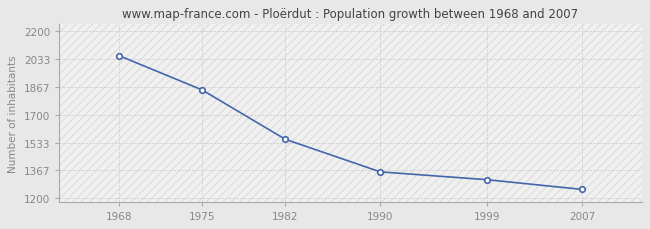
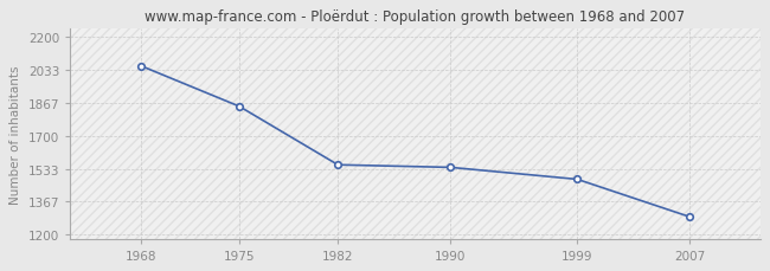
1990: 1360 -> 1540
1999: 1310 -> 1480
2007: 1250 -> 1290
